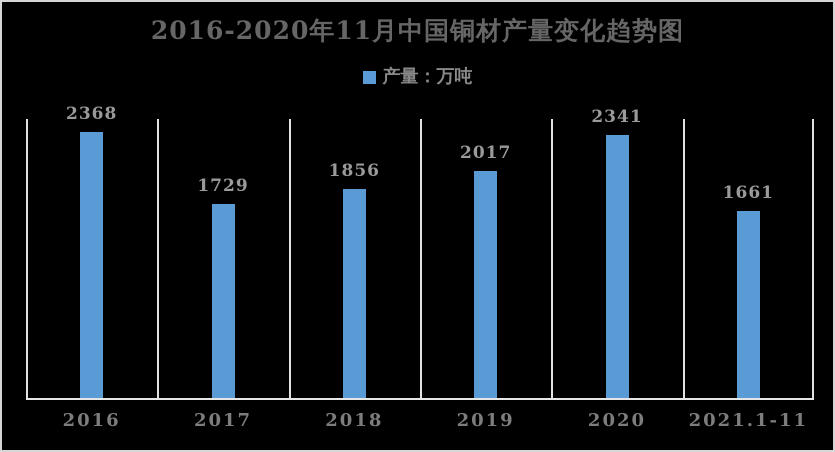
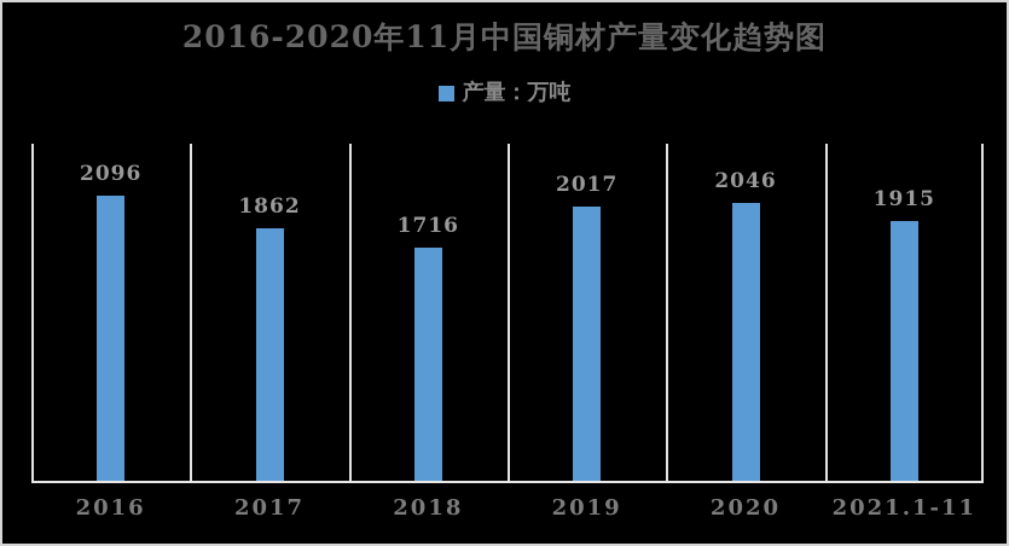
2016: 2368 -> 2096
2017: 1729 -> 1862
2018: 1856 -> 1716
2020: 2341 -> 2046
2021.1-11: 1661 -> 1915
